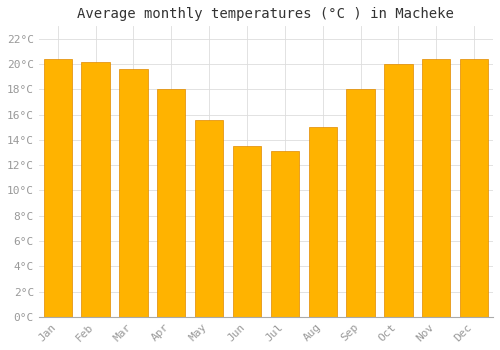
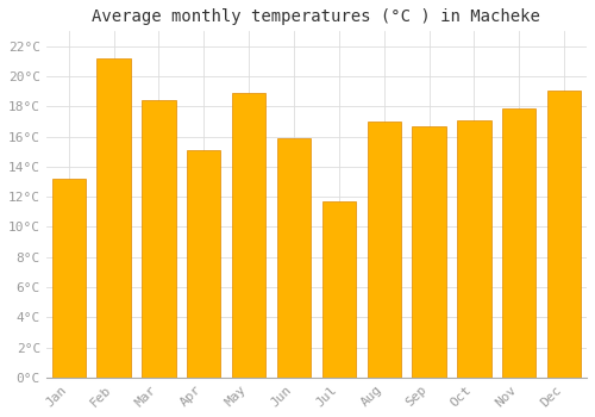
Jan: 20.4°C -> 13.2°C
Feb: 20.2°C -> 21.2°C
Mar: 19.6°C -> 18.4°C
Apr: 18.0°C -> 15.1°C
May: 15.6°C -> 18.9°C
Jun: 13.5°C -> 15.9°C
Jul: 13.1°C -> 11.7°C
Aug: 15.0°C -> 17.0°C
Sep: 18.0°C -> 16.7°C
Oct: 20.0°C -> 17.1°C
Nov: 20.4°C -> 17.9°C
Dec: 20.4°C -> 19.1°C
